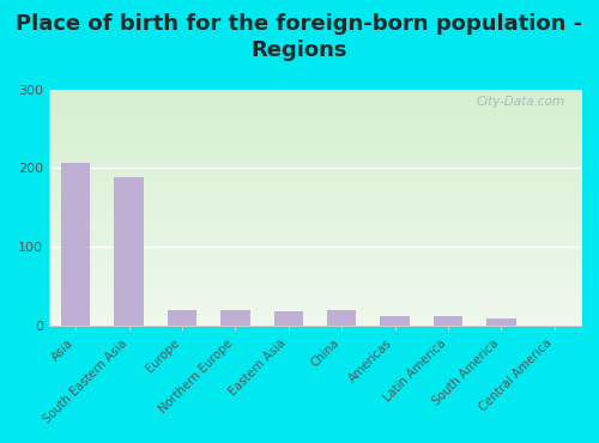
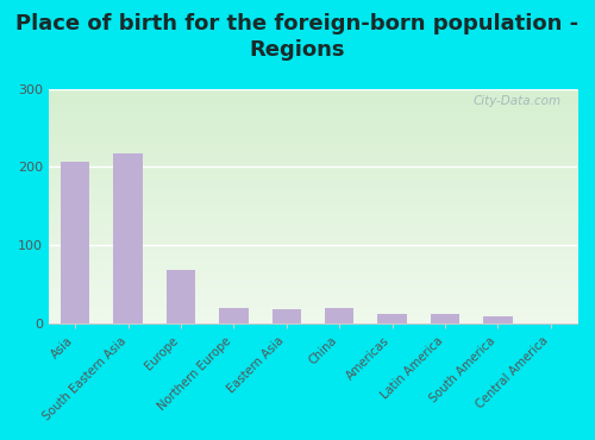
South Eastern Asia: 188 -> 218
Europe: 20 -> 68
